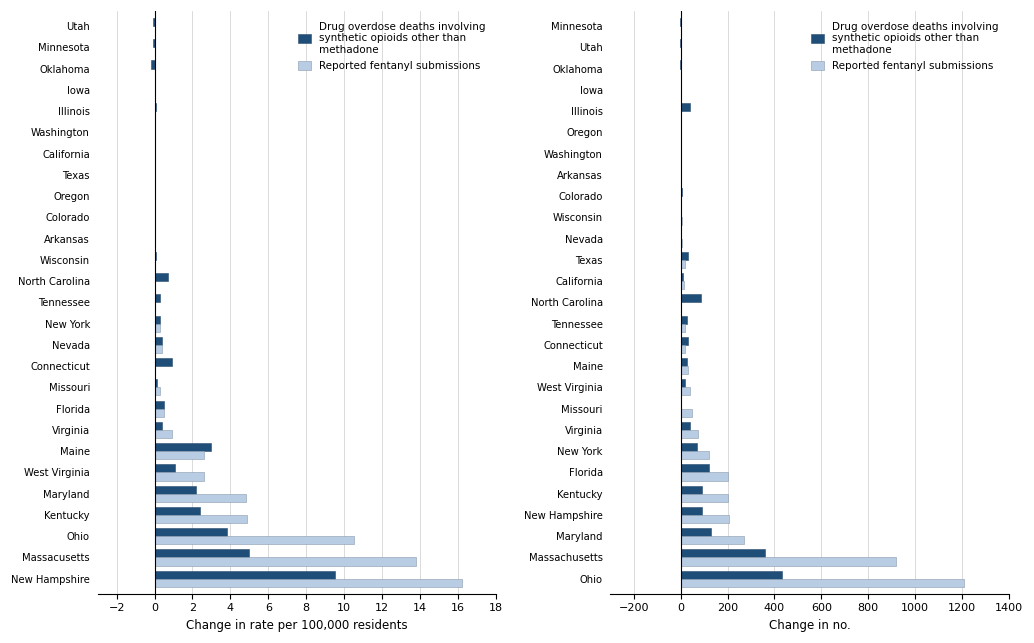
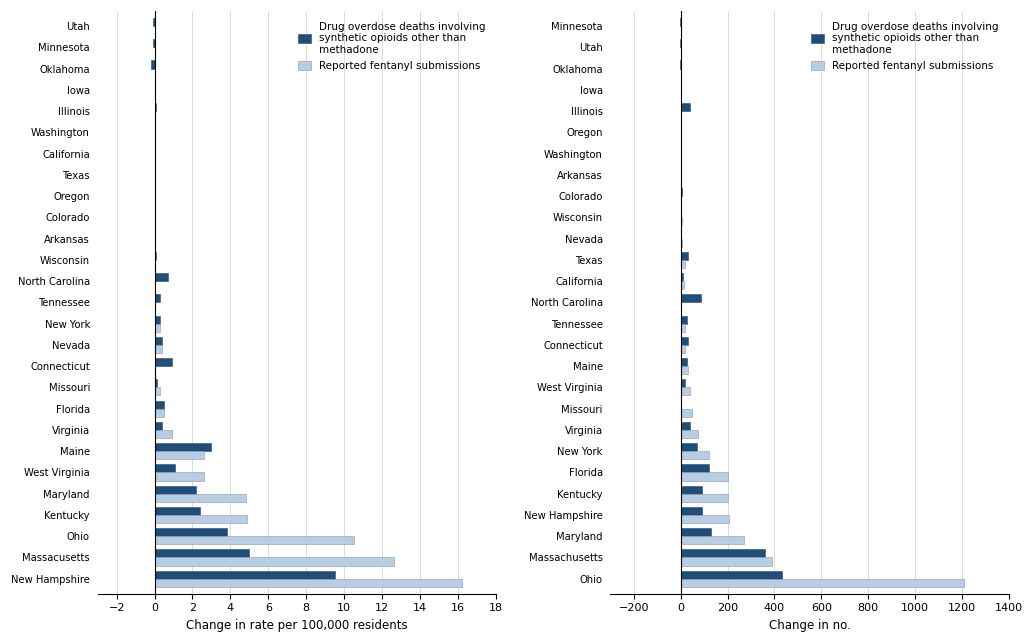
Reported fentanyl submissions/Massacusetts: 13.8 -> 12.6
Reported fentanyl submissions/Massachusetts: 920 -> 390
